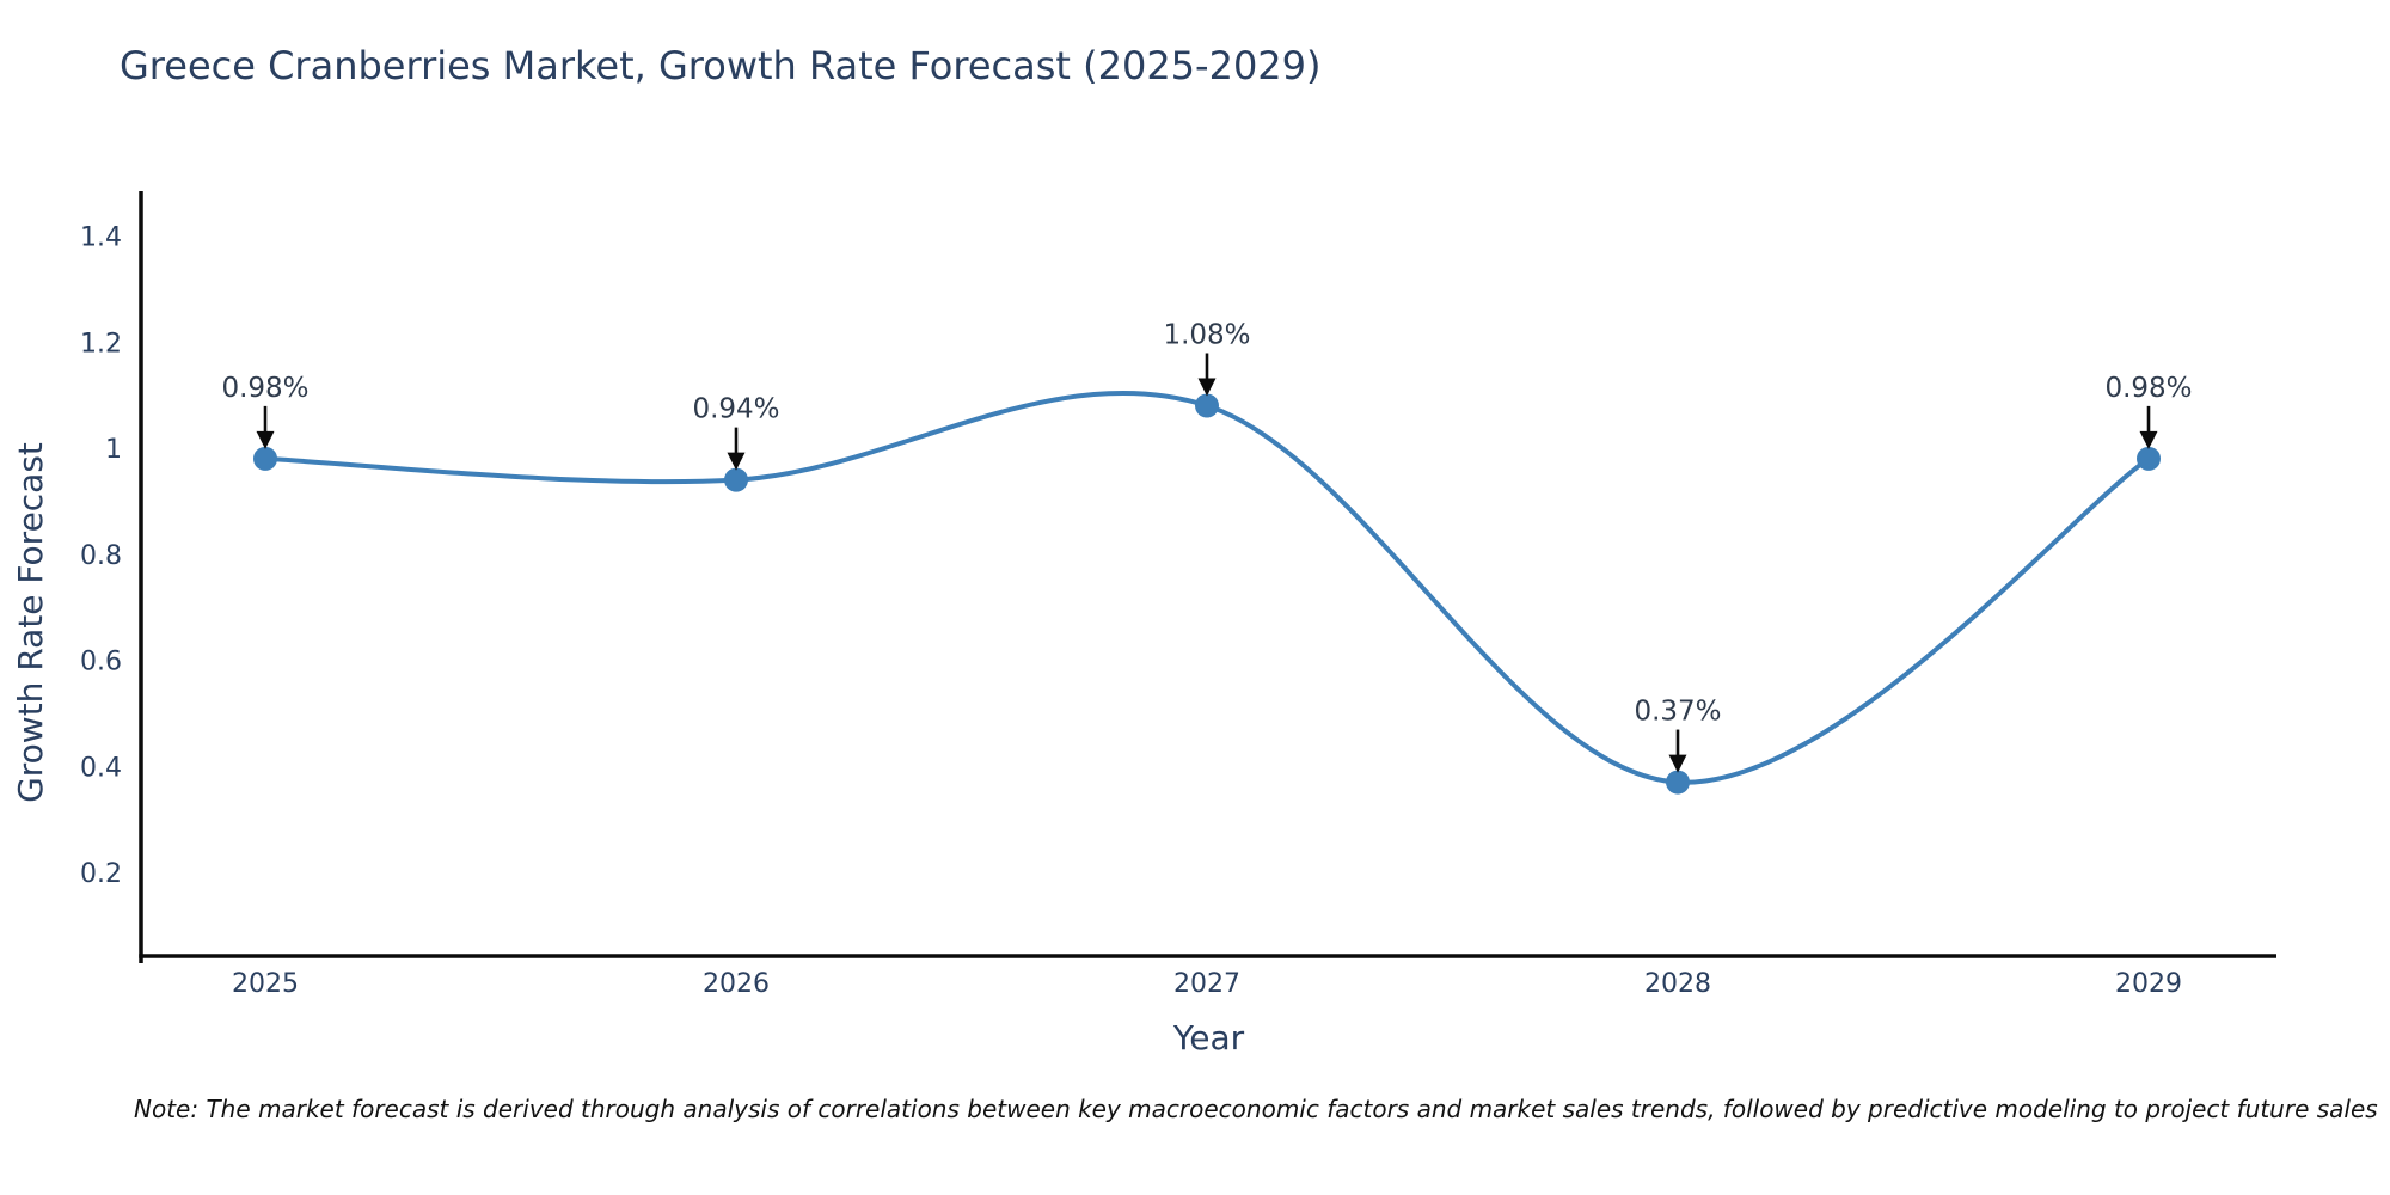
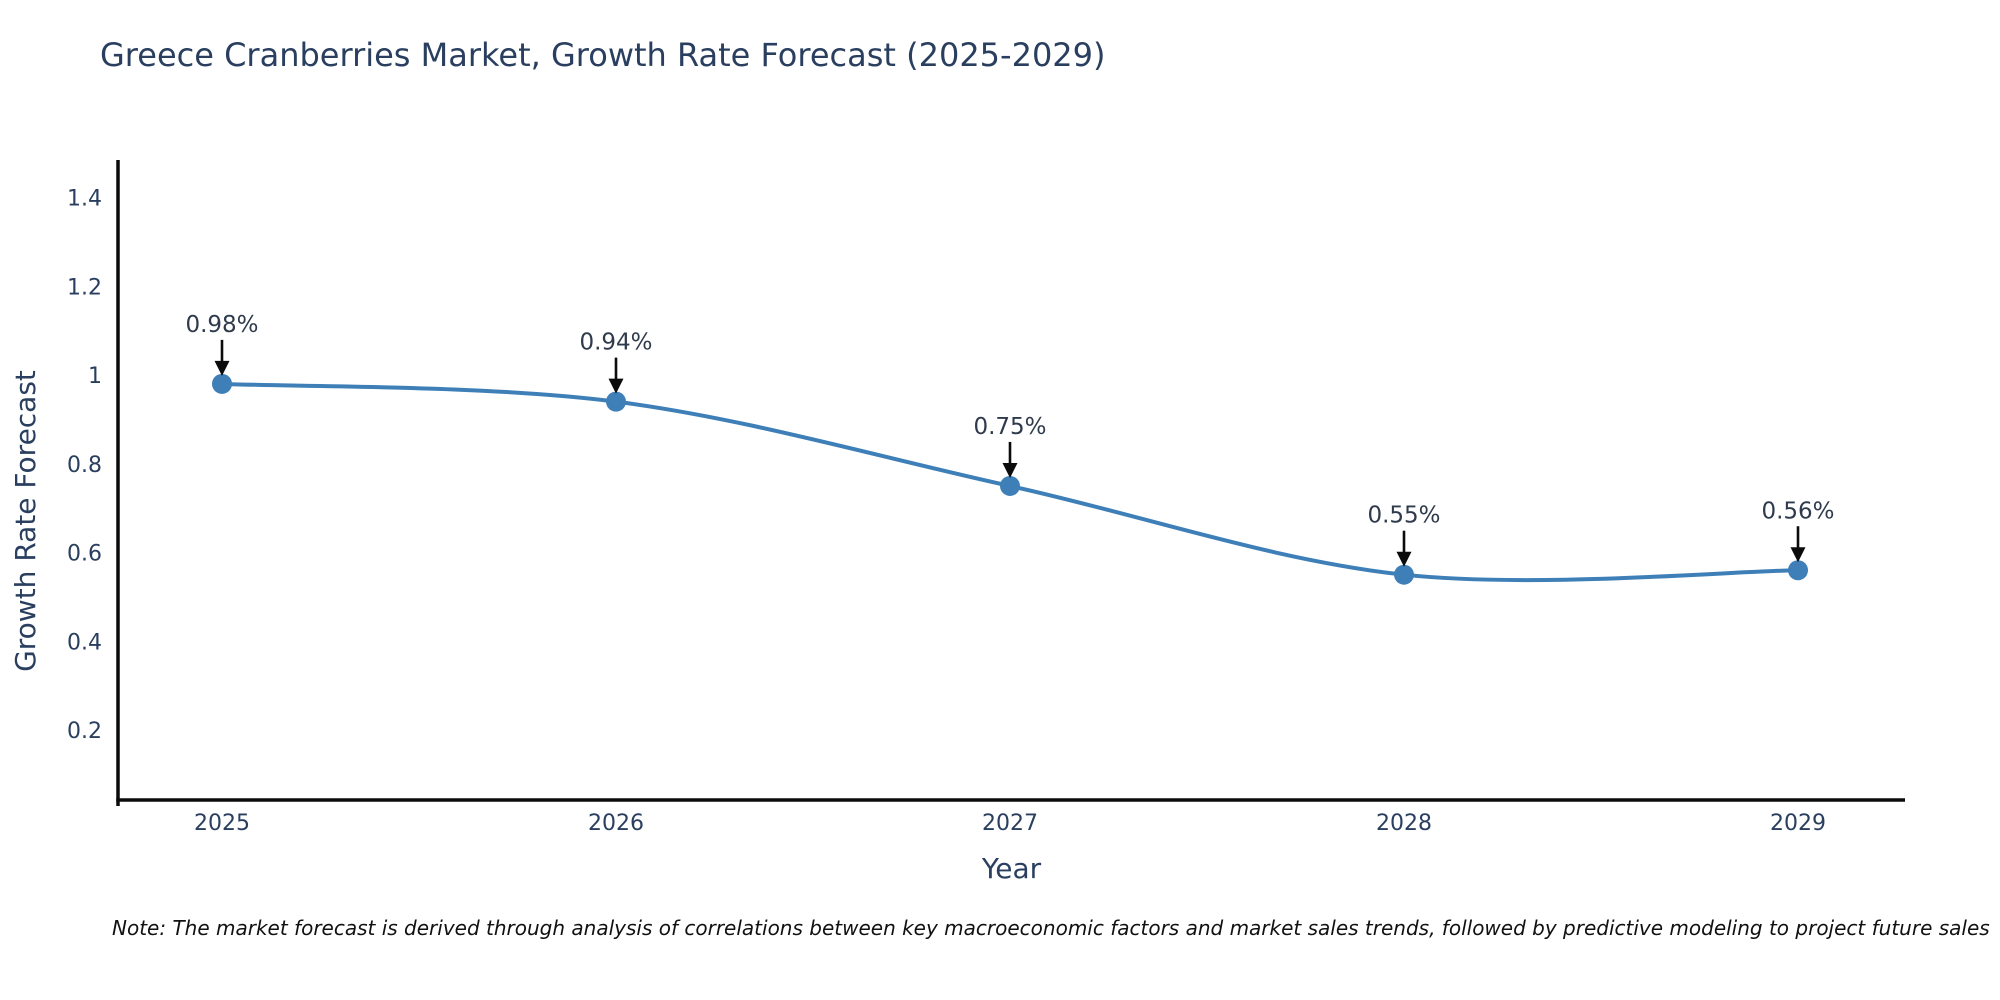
2027: 1.08% -> 0.75%
2028: 0.37% -> 0.55%
2029: 0.98% -> 0.56%
